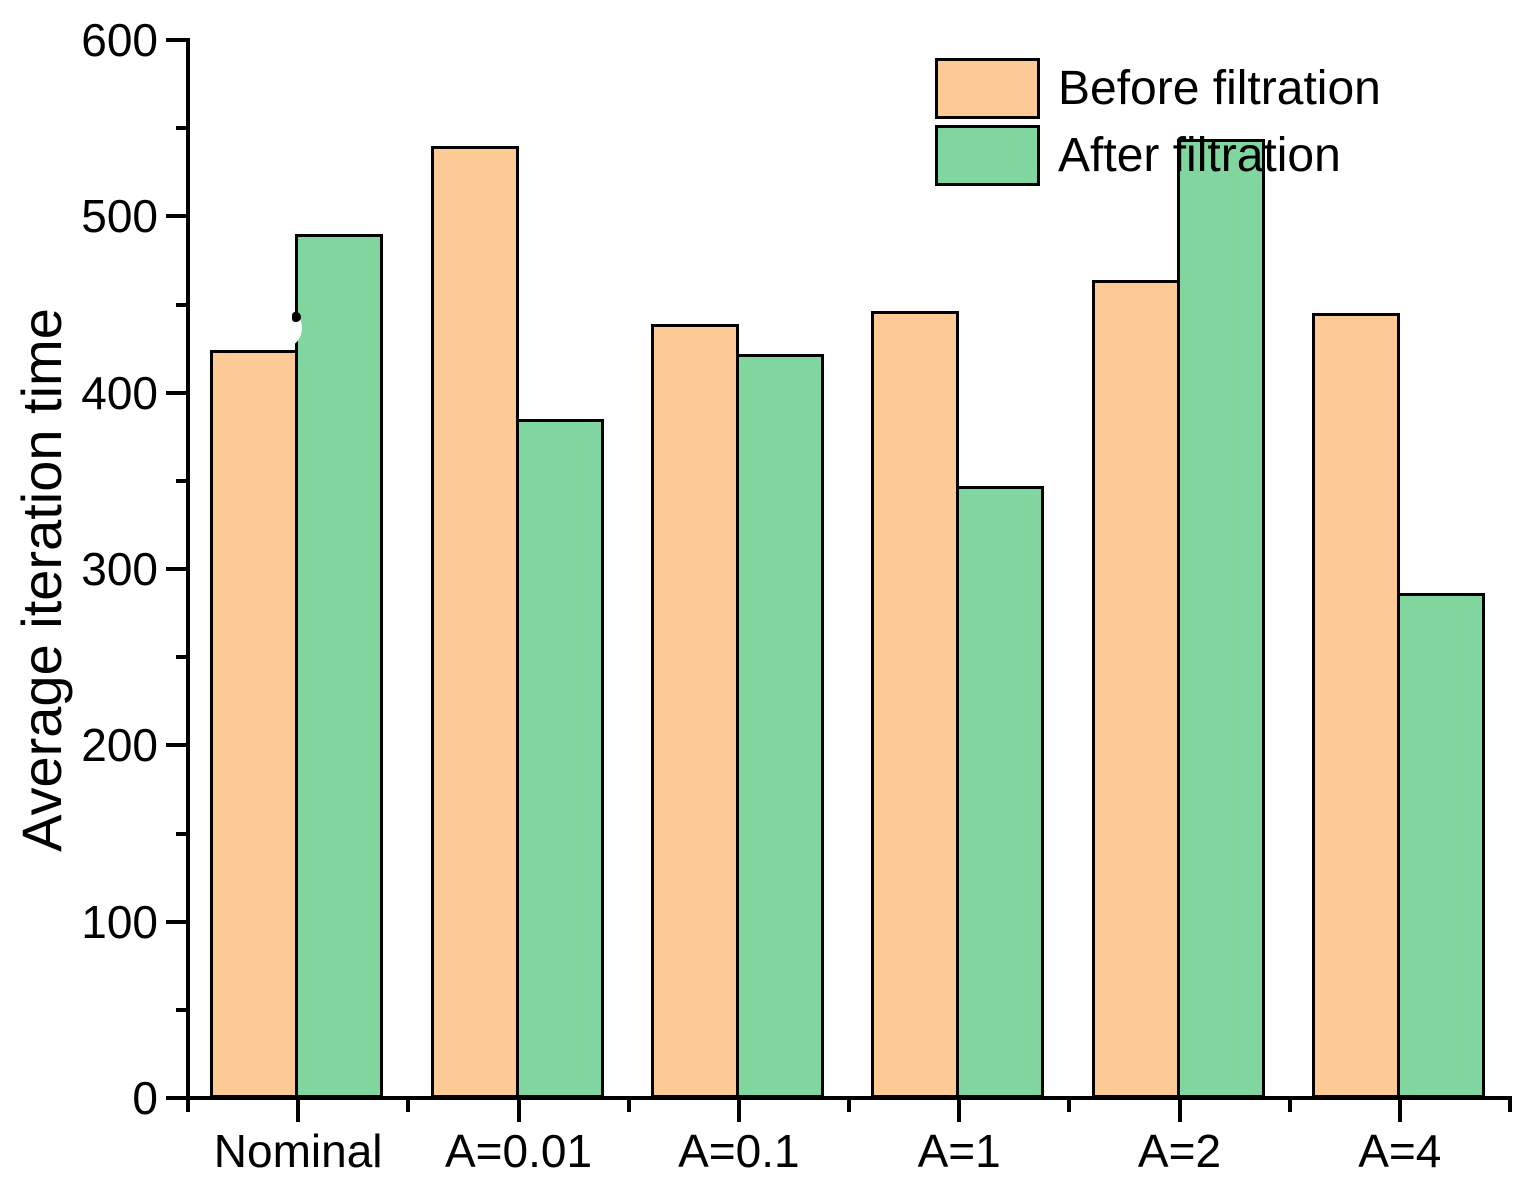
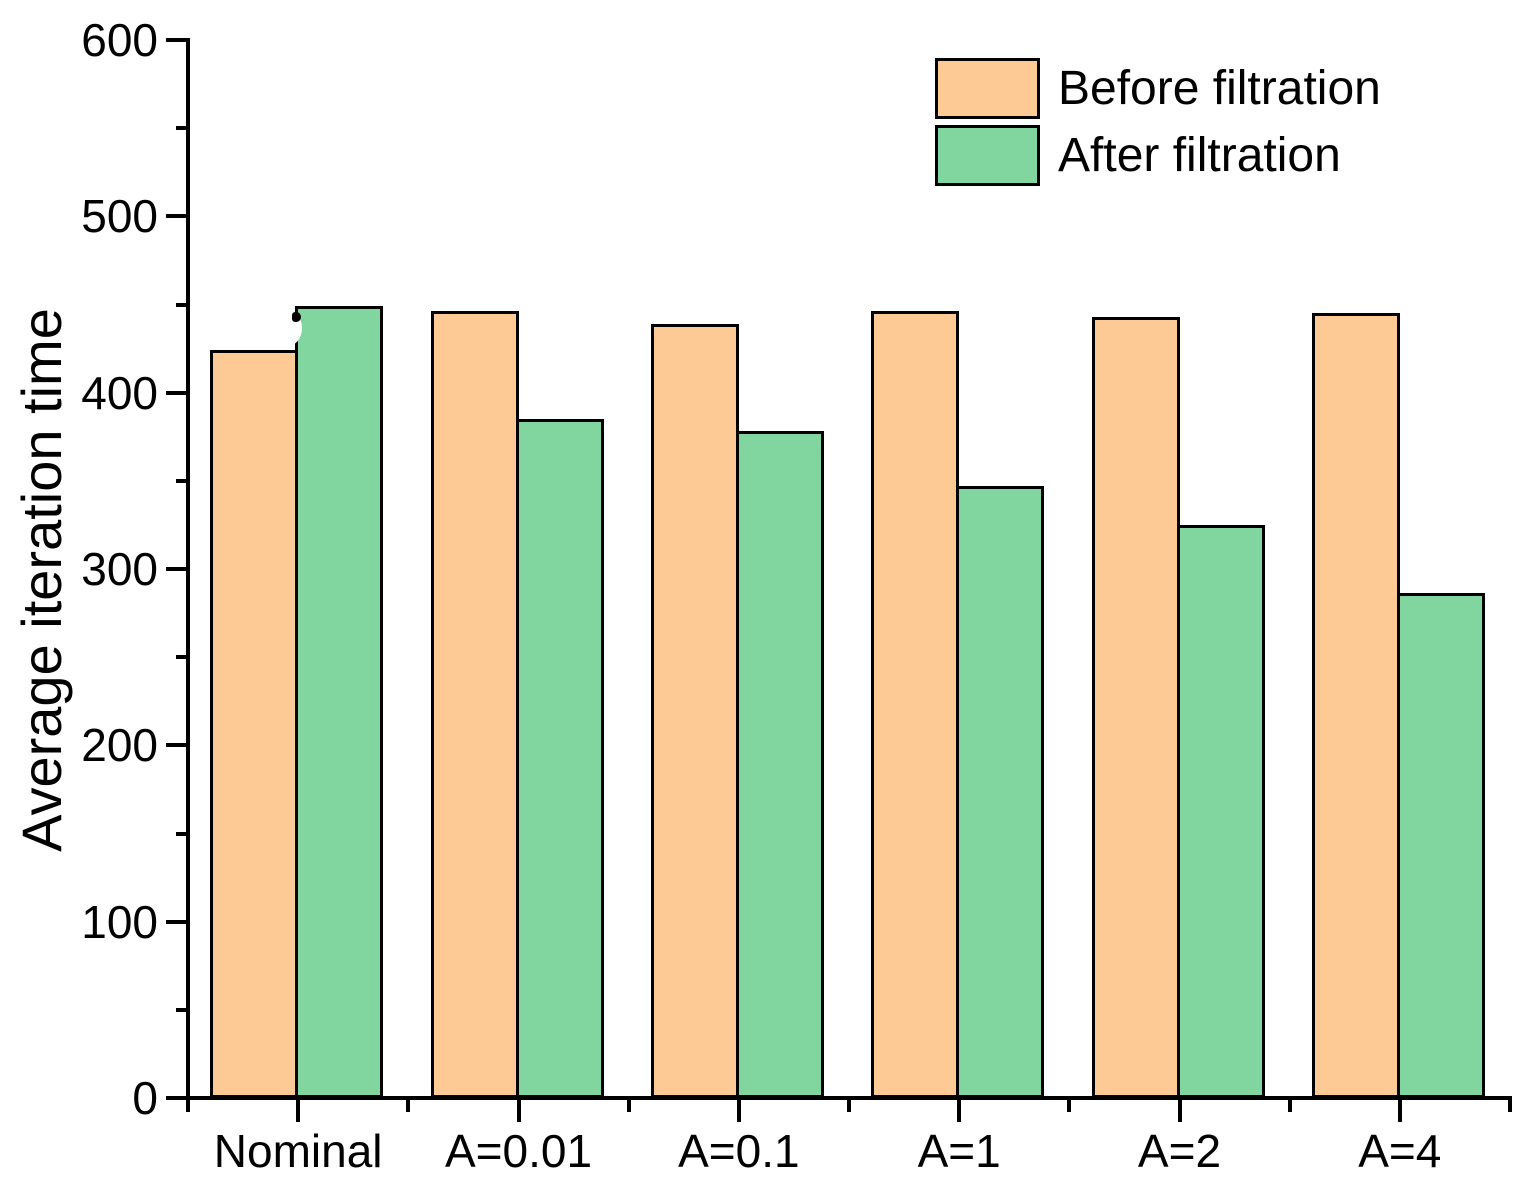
After filtration/Nominal: 489 -> 448
Before filtration/A=0.01: 539 -> 445
After filtration/A=0.1: 421 -> 377
Before filtration/A=2: 463 -> 442
After filtration/A=2: 543 -> 324
